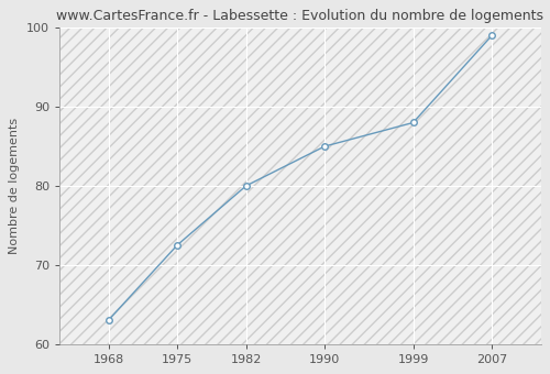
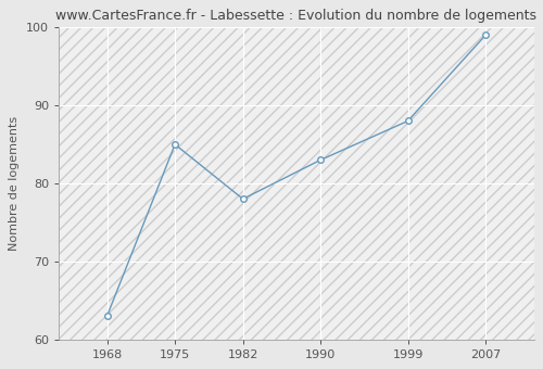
1975: 72.5 -> 85.0
1982: 80.0 -> 78.0
1990: 85.0 -> 83.0
